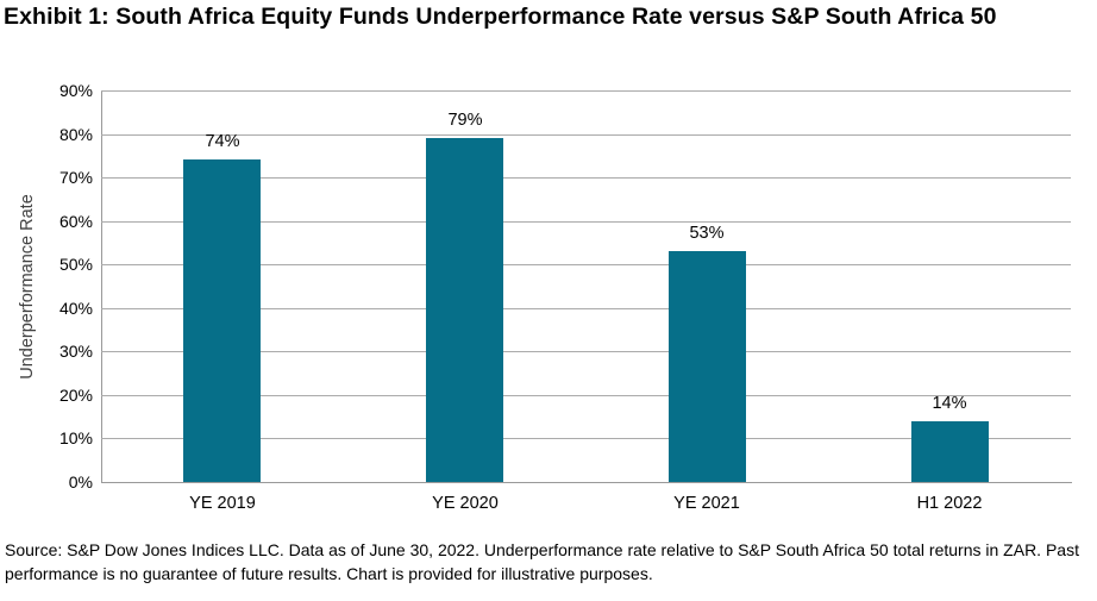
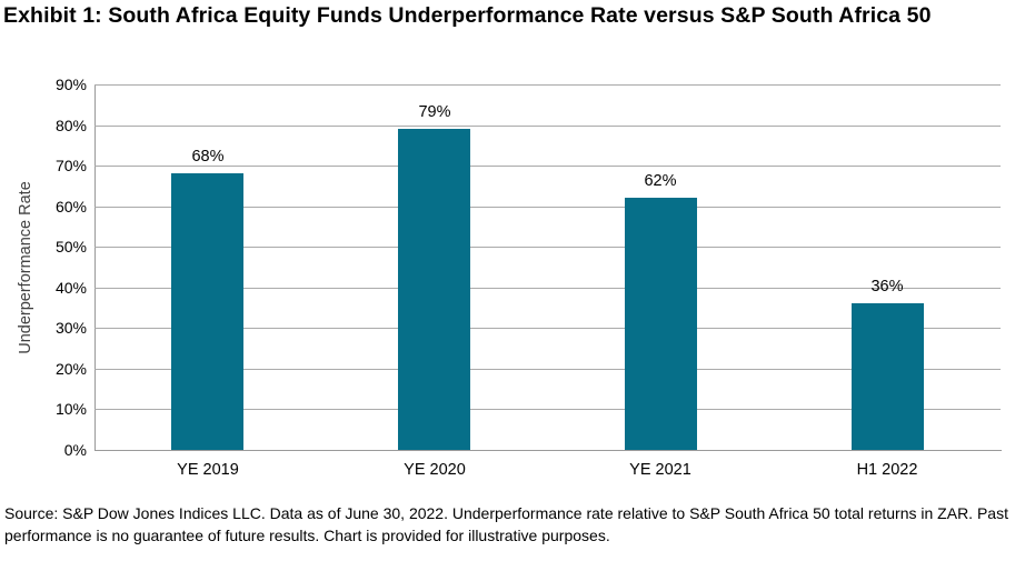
YE 2019: 74% -> 68%
YE 2021: 53% -> 62%
H1 2022: 14% -> 36%
